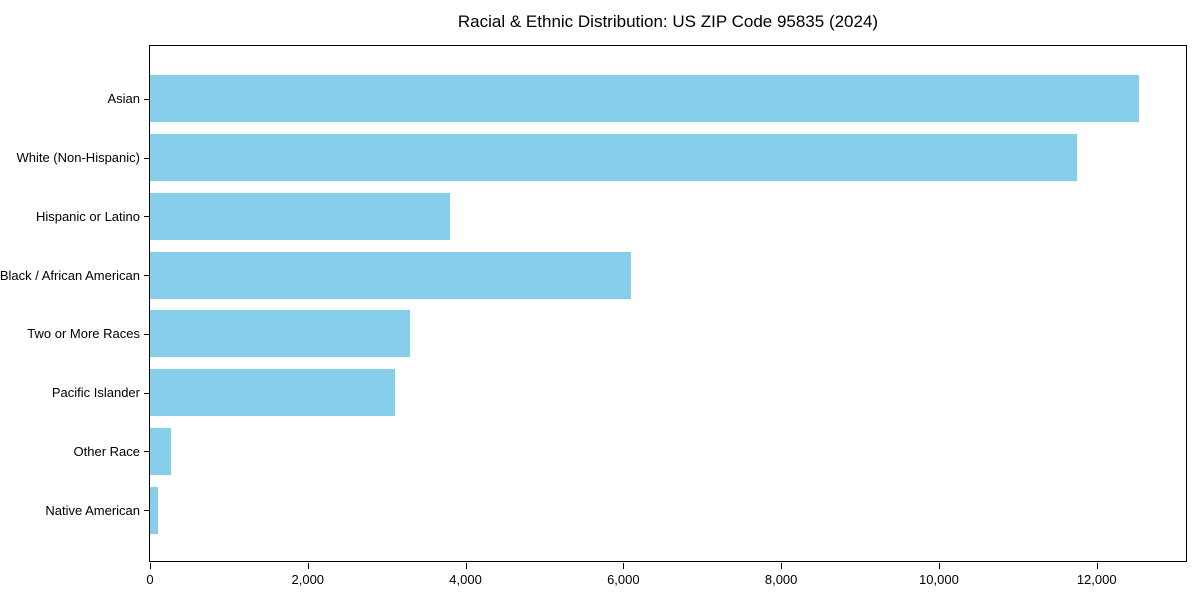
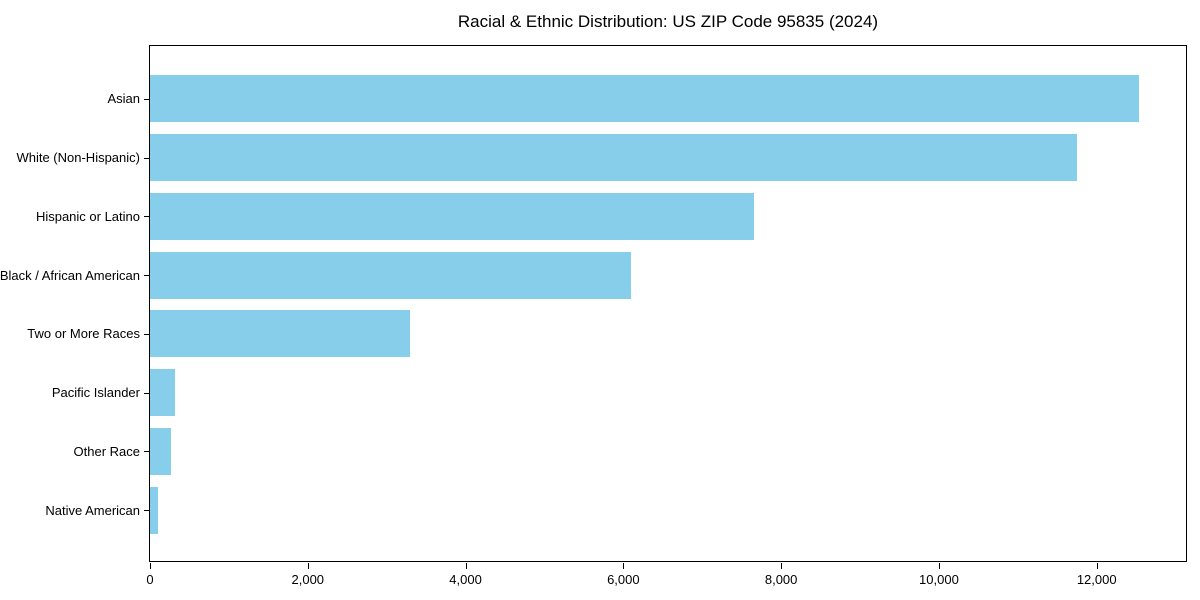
Hispanic or Latino: 3800 -> 7700
Pacific Islander: 3100 -> 300
